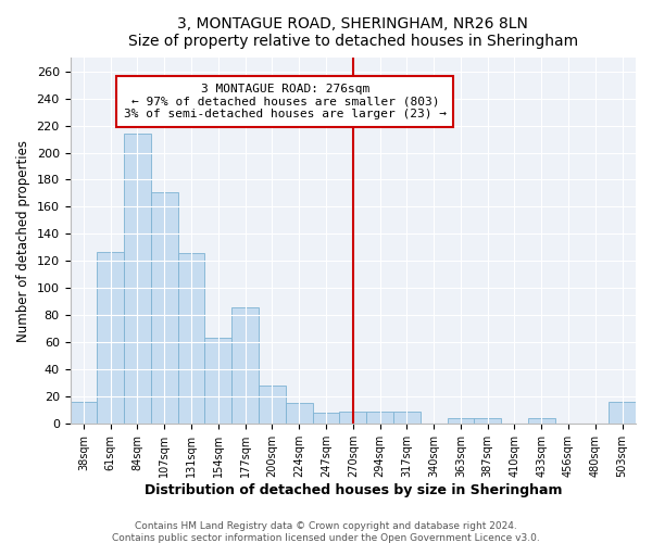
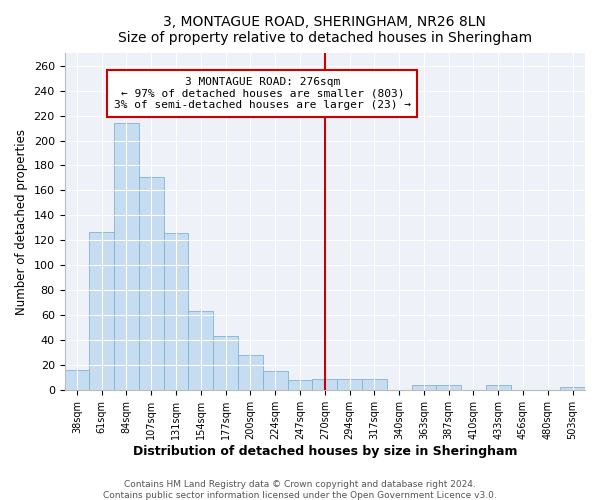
177sqm: 86 -> 43
503sqm: 16 -> 2
